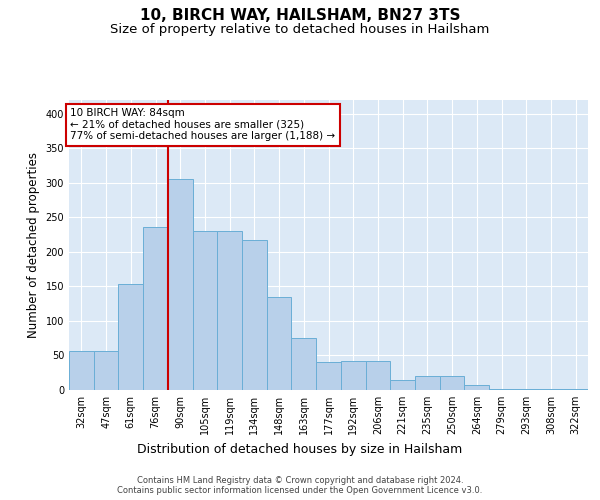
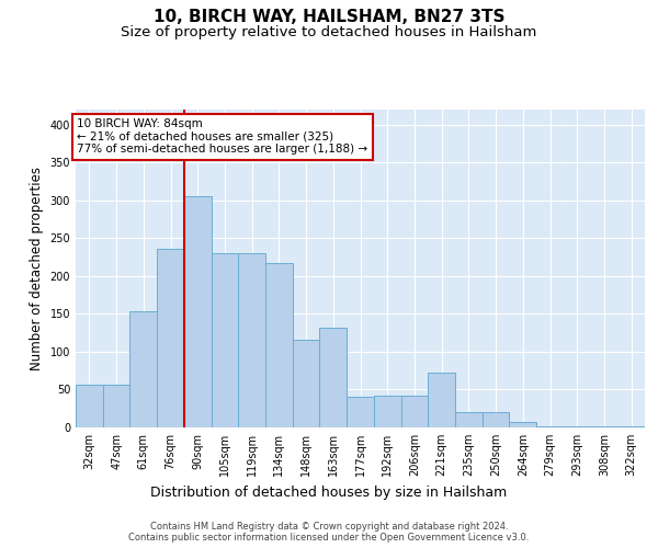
148sqm: 134 -> 116
163sqm: 75 -> 132
221sqm: 14 -> 72
